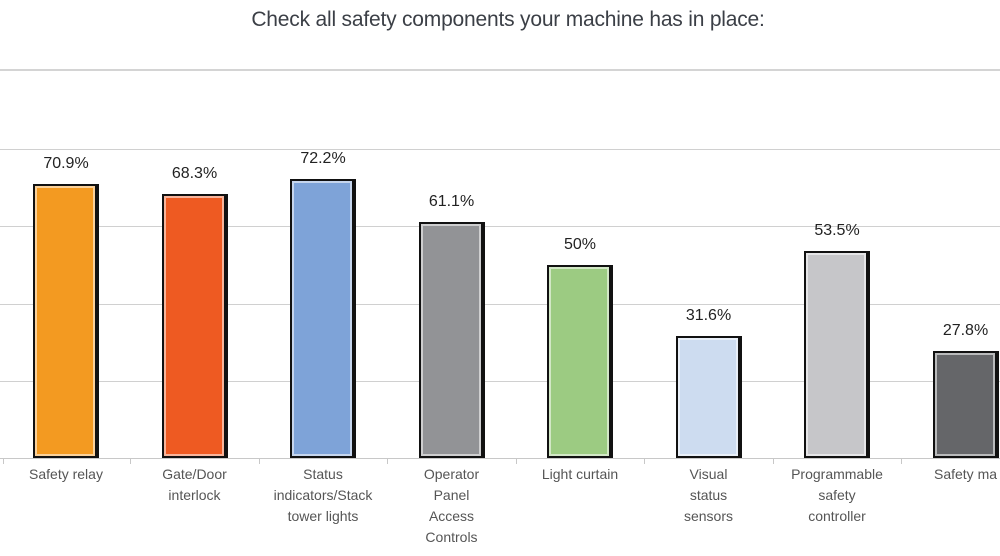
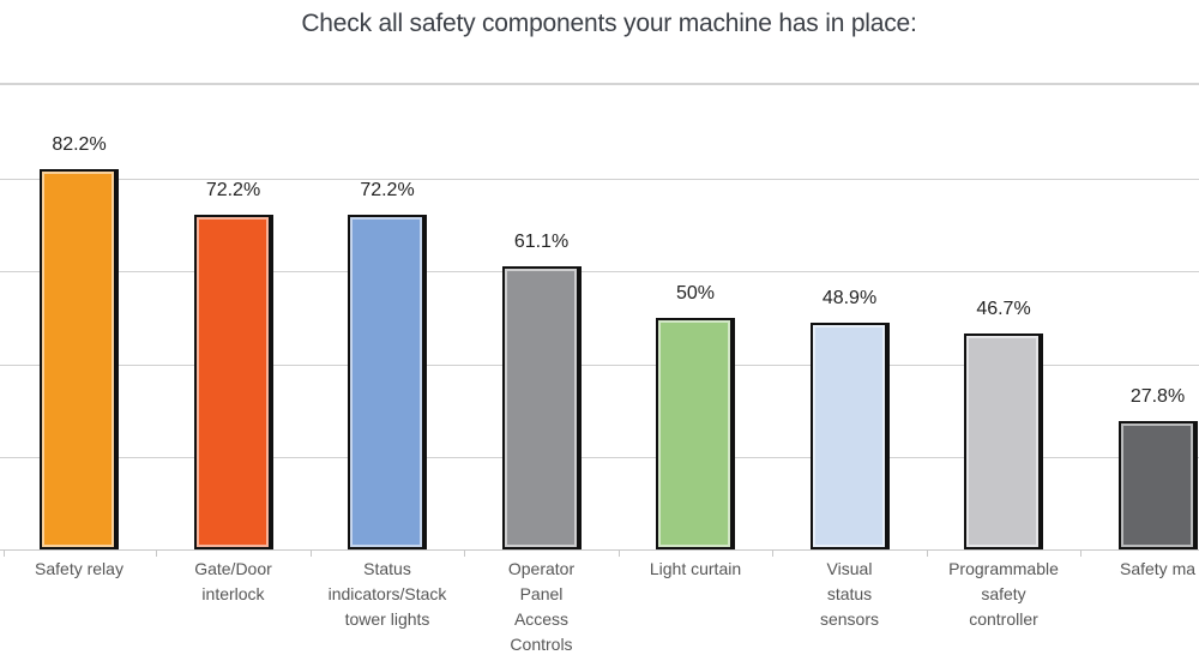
Safety relay: 70.9% -> 82.2%
Gate/Door interlock: 68.3% -> 72.2%
Visual status sensors: 31.6% -> 48.9%
Programmable safety controller: 53.5% -> 46.7%
